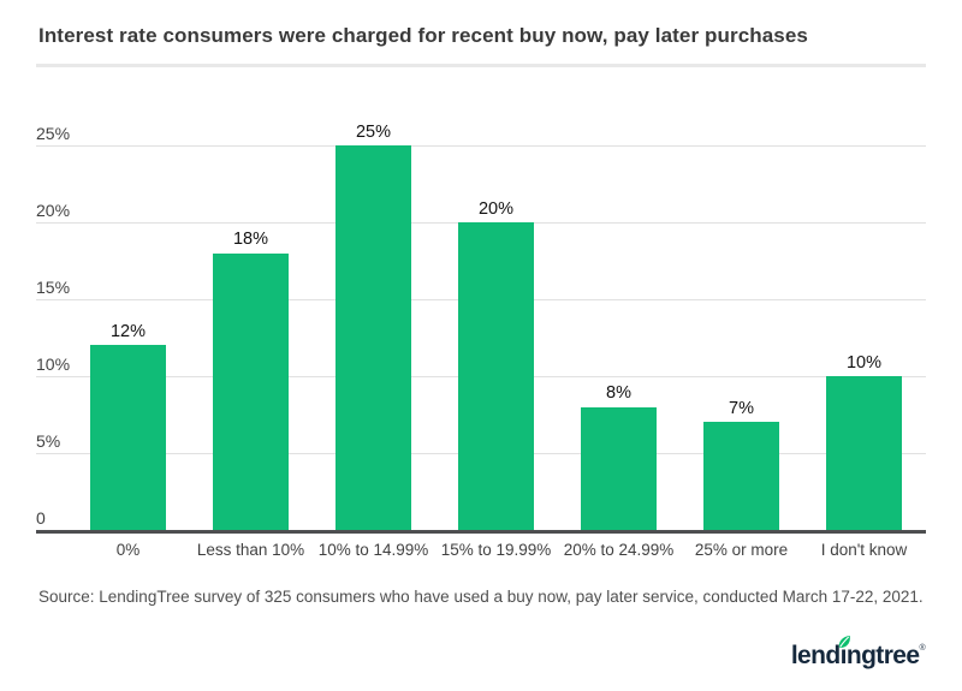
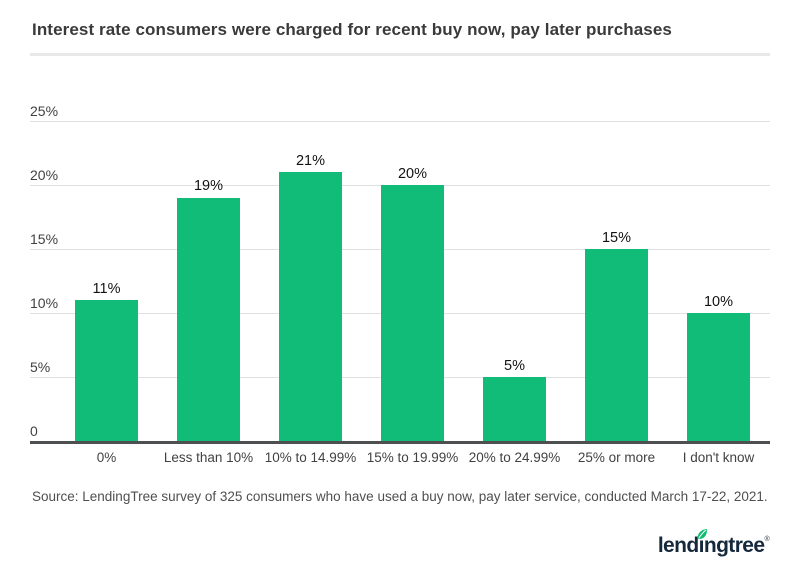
0%: 12% -> 11%
Less than 10%: 18% -> 19%
10% to 14.99%: 25% -> 21%
20% to 24.99%: 8% -> 5%
25% or more: 7% -> 15%
